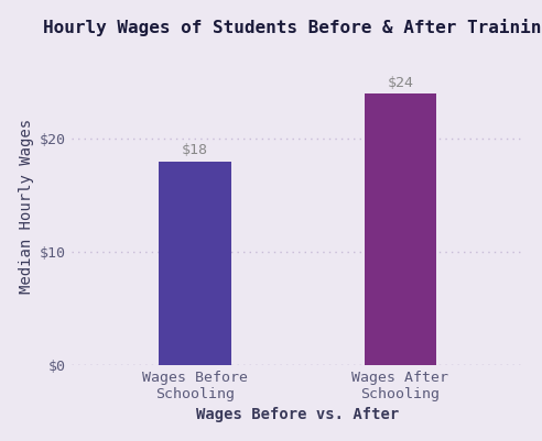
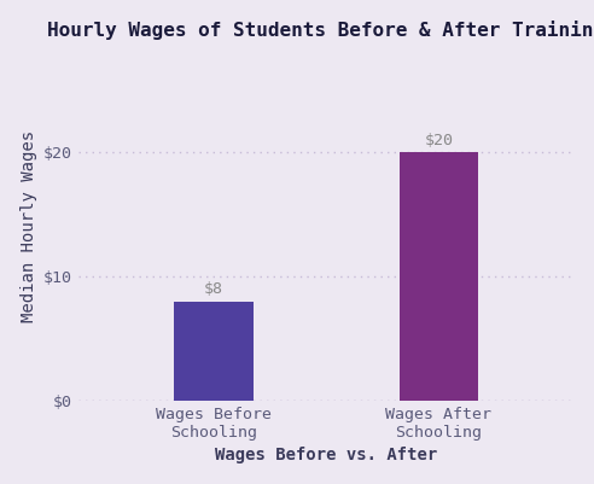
Wages Before Schooling: $18 -> $8
Wages After Schooling: $24 -> $20
